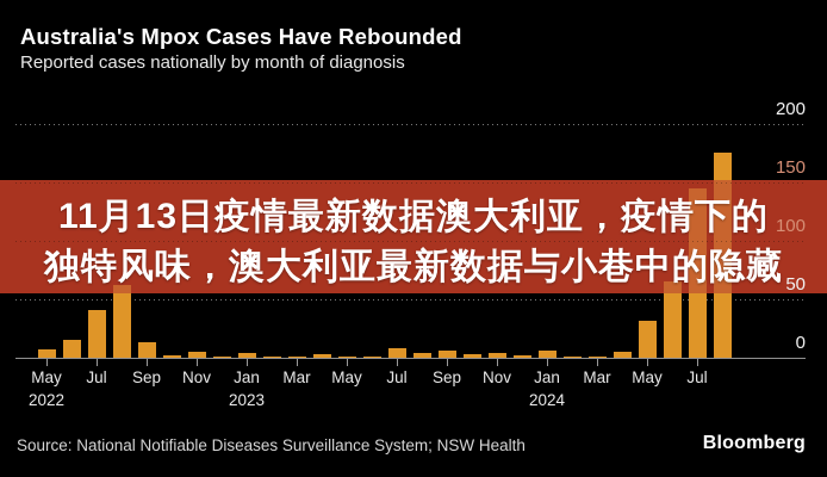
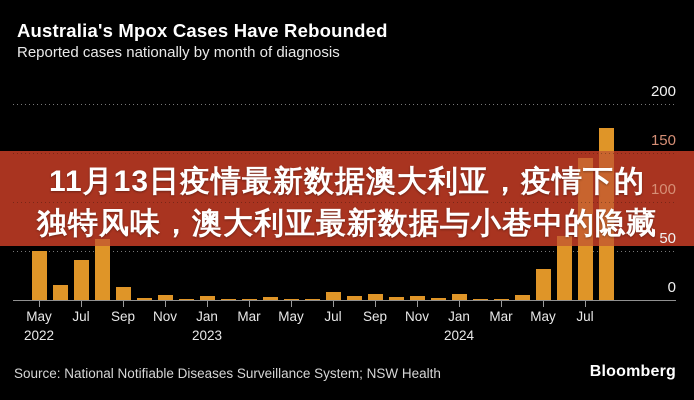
May 2022: 10 -> 50
